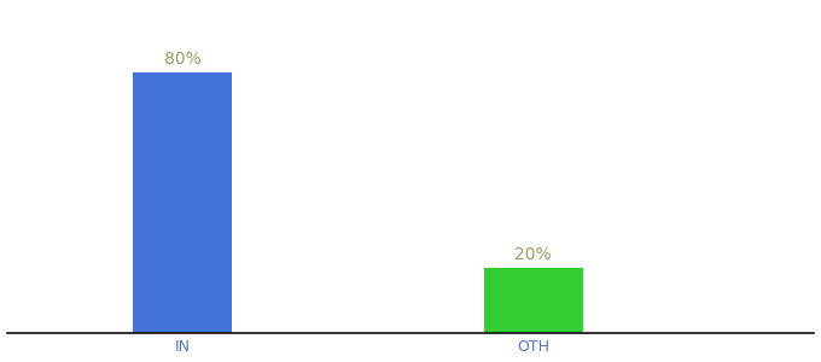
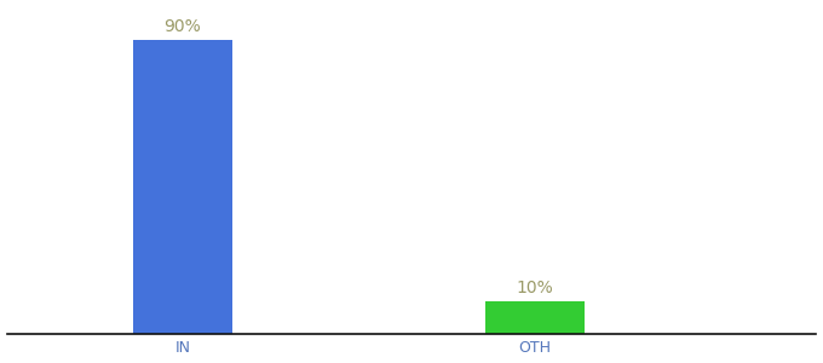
IN: 80% -> 90%
OTH: 20% -> 10%
